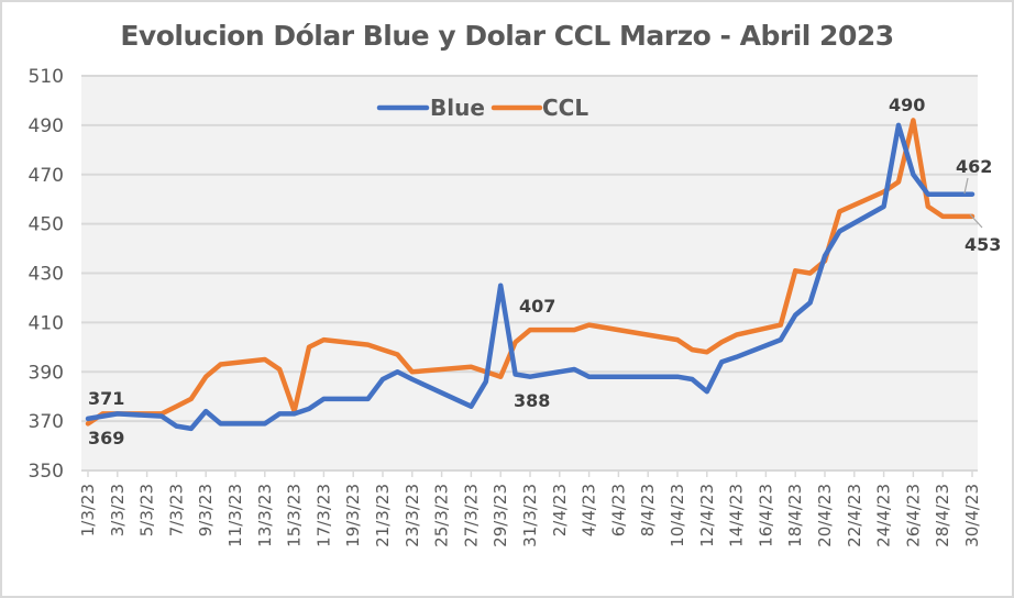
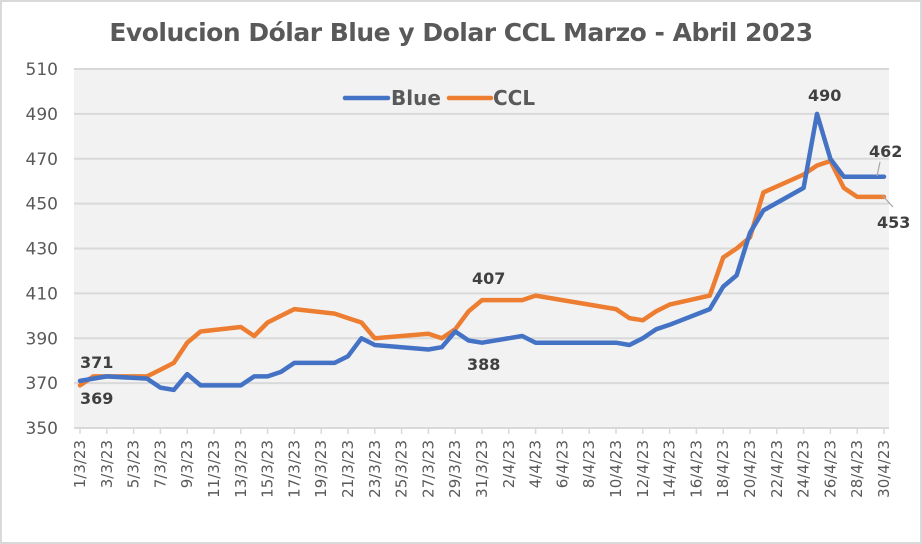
CCL/15/3/23: 374 -> 397
Blue/21/3/23: 387 -> 382
Blue/27/3/23: 376 -> 385
Blue/29/3/23: 425 -> 393
CCL/29/3/23: 388 -> 394
Blue/12/4/23: 382 -> 390
CCL/18/4/23: 431 -> 426
CCL/26/4/23: 492 -> 469
